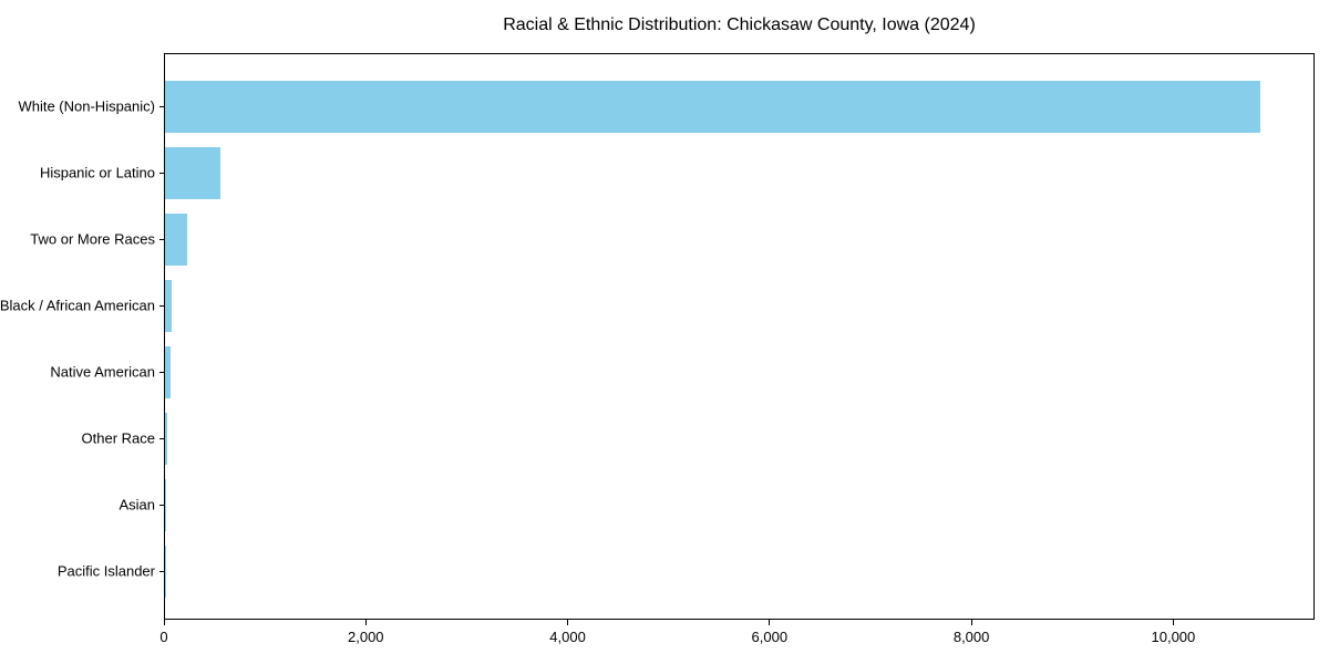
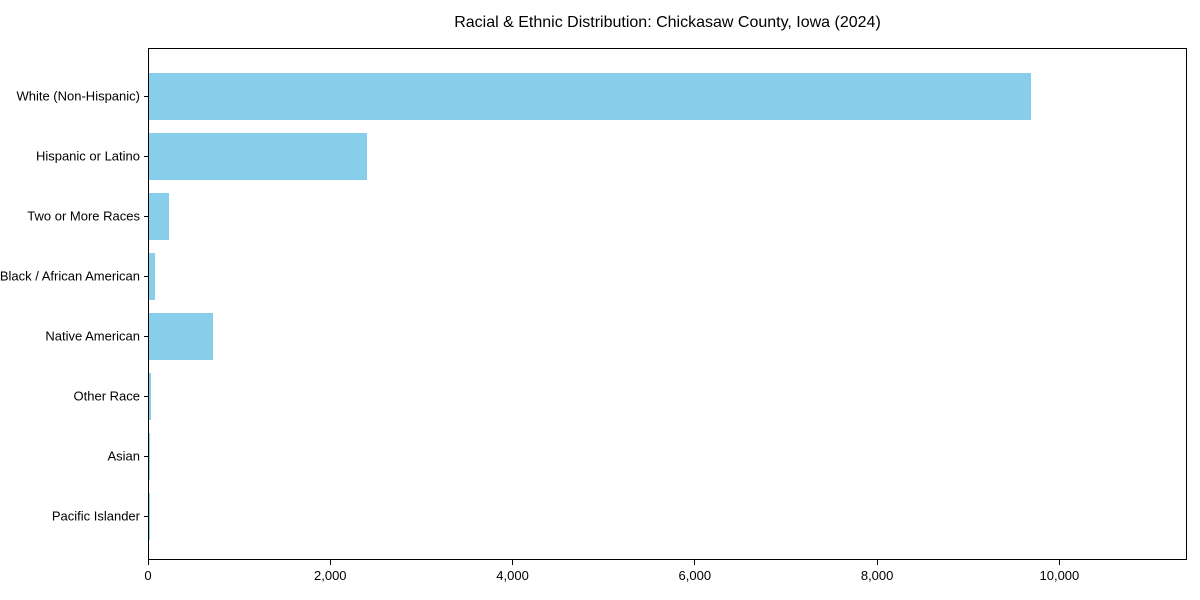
White (Non-Hispanic): 10900 -> 9700
Hispanic or Latino: 600 -> 2400
Native American: 100 -> 700
